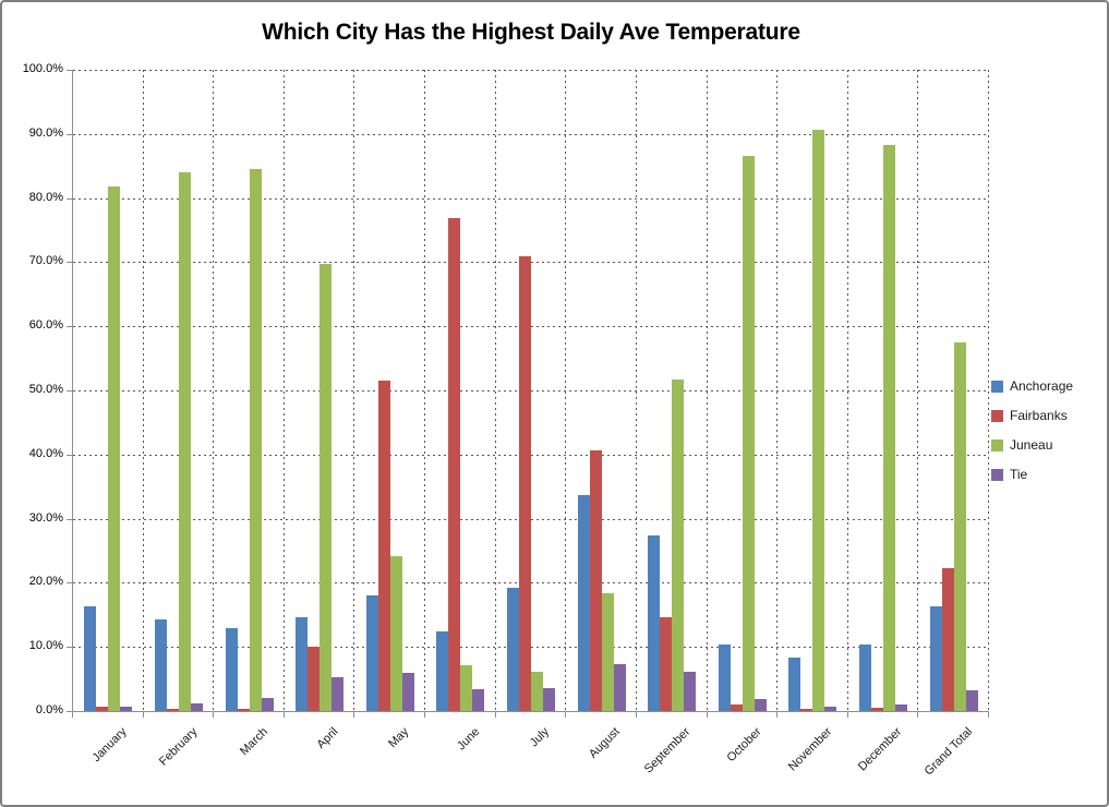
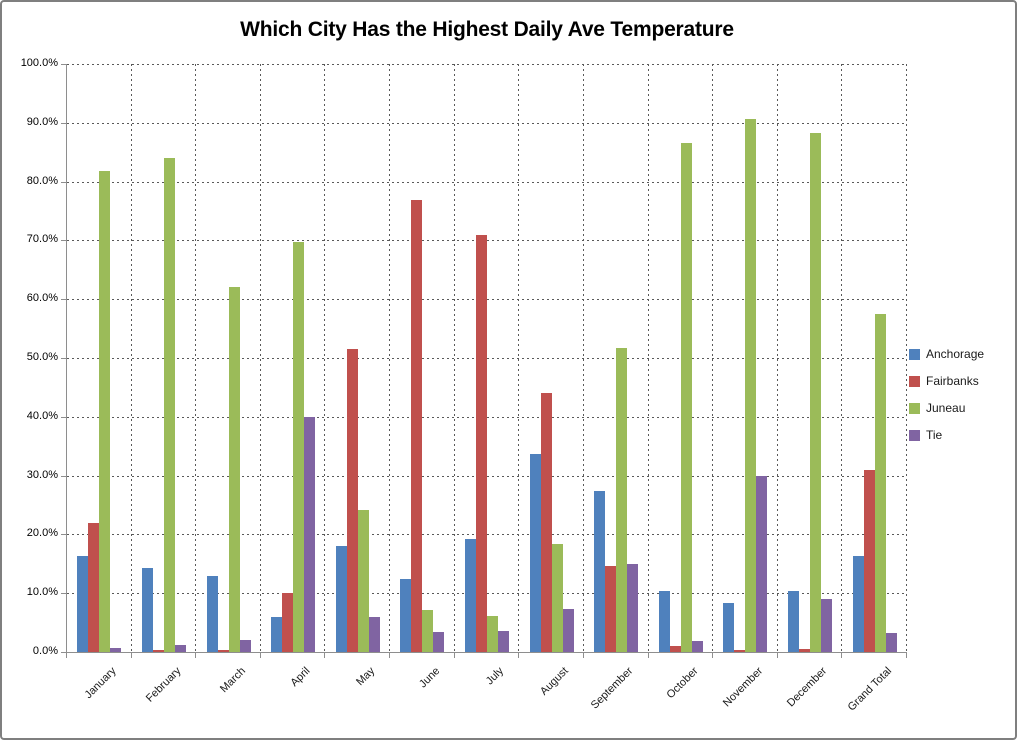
Fairbanks/January: 1% -> 22%
Juneau/March: 84% -> 62%
Anchorage/April: 15% -> 6%
Tie/April: 5% -> 40%
Fairbanks/August: 41% -> 44%
Tie/September: 6% -> 15%
Tie/November: 1% -> 30%
Tie/December: 1% -> 9%
Fairbanks/Grand Total: 22% -> 31%
